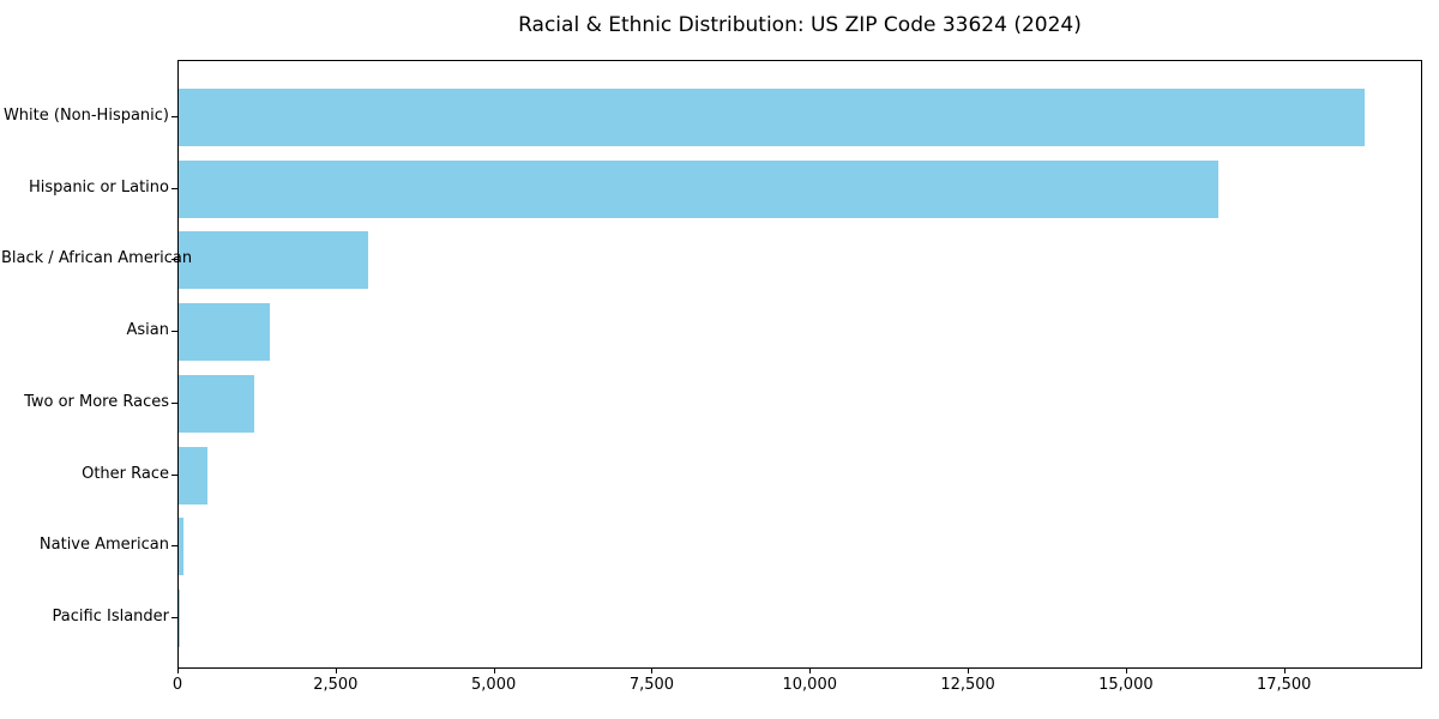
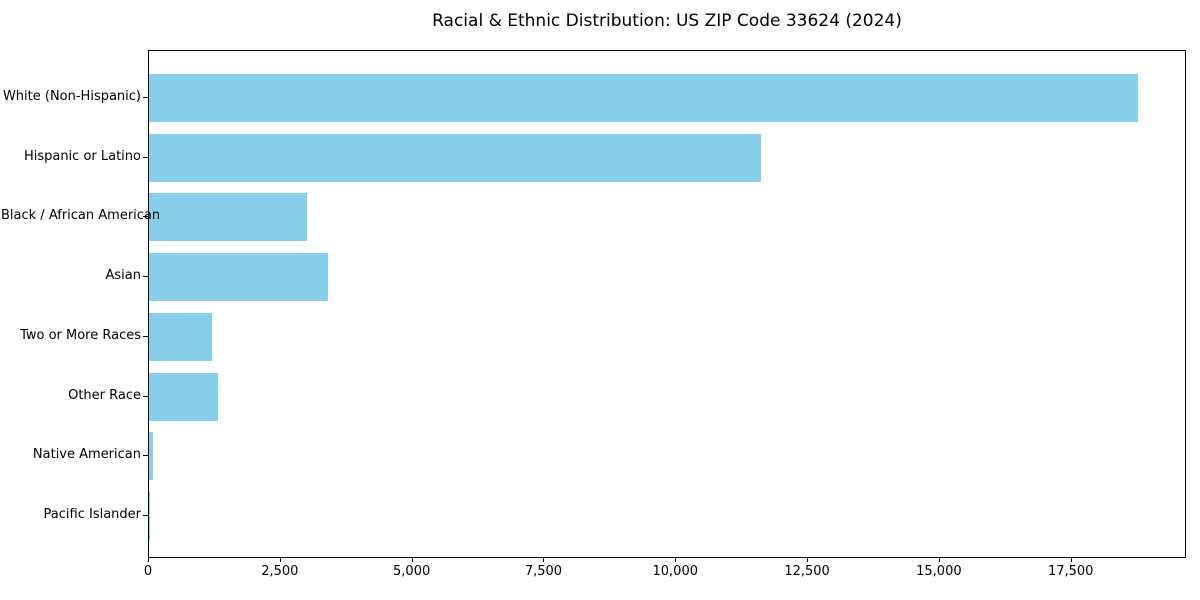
Hispanic or Latino: 16400 -> 11600
Asian: 1400 -> 3400
Other Race: 400 -> 1300
